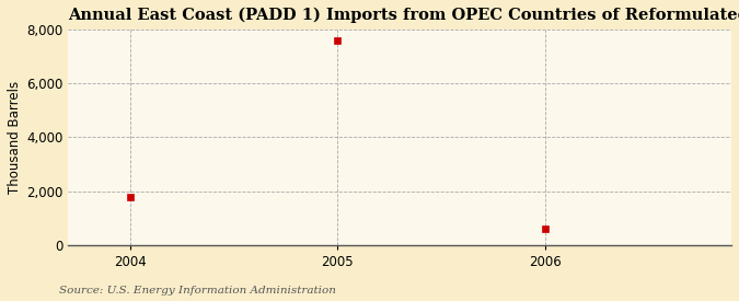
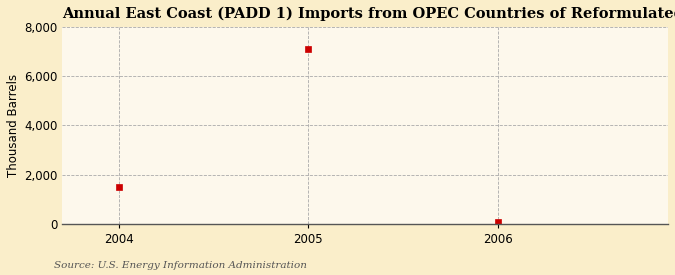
2004: 1,800 -> 1,500
2005: 7,600 -> 7,100
2006: 600 -> 100
